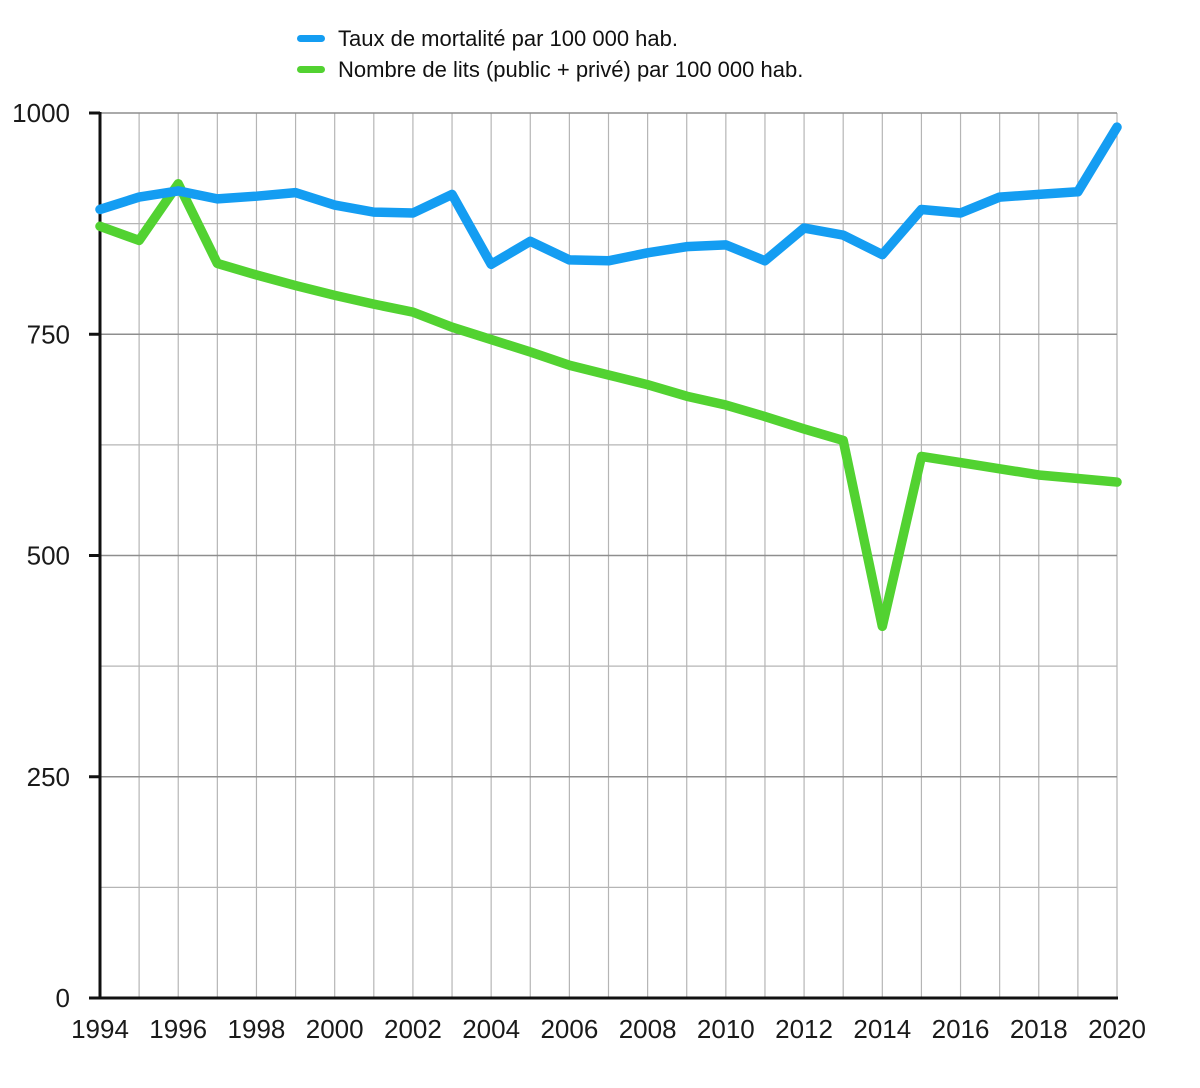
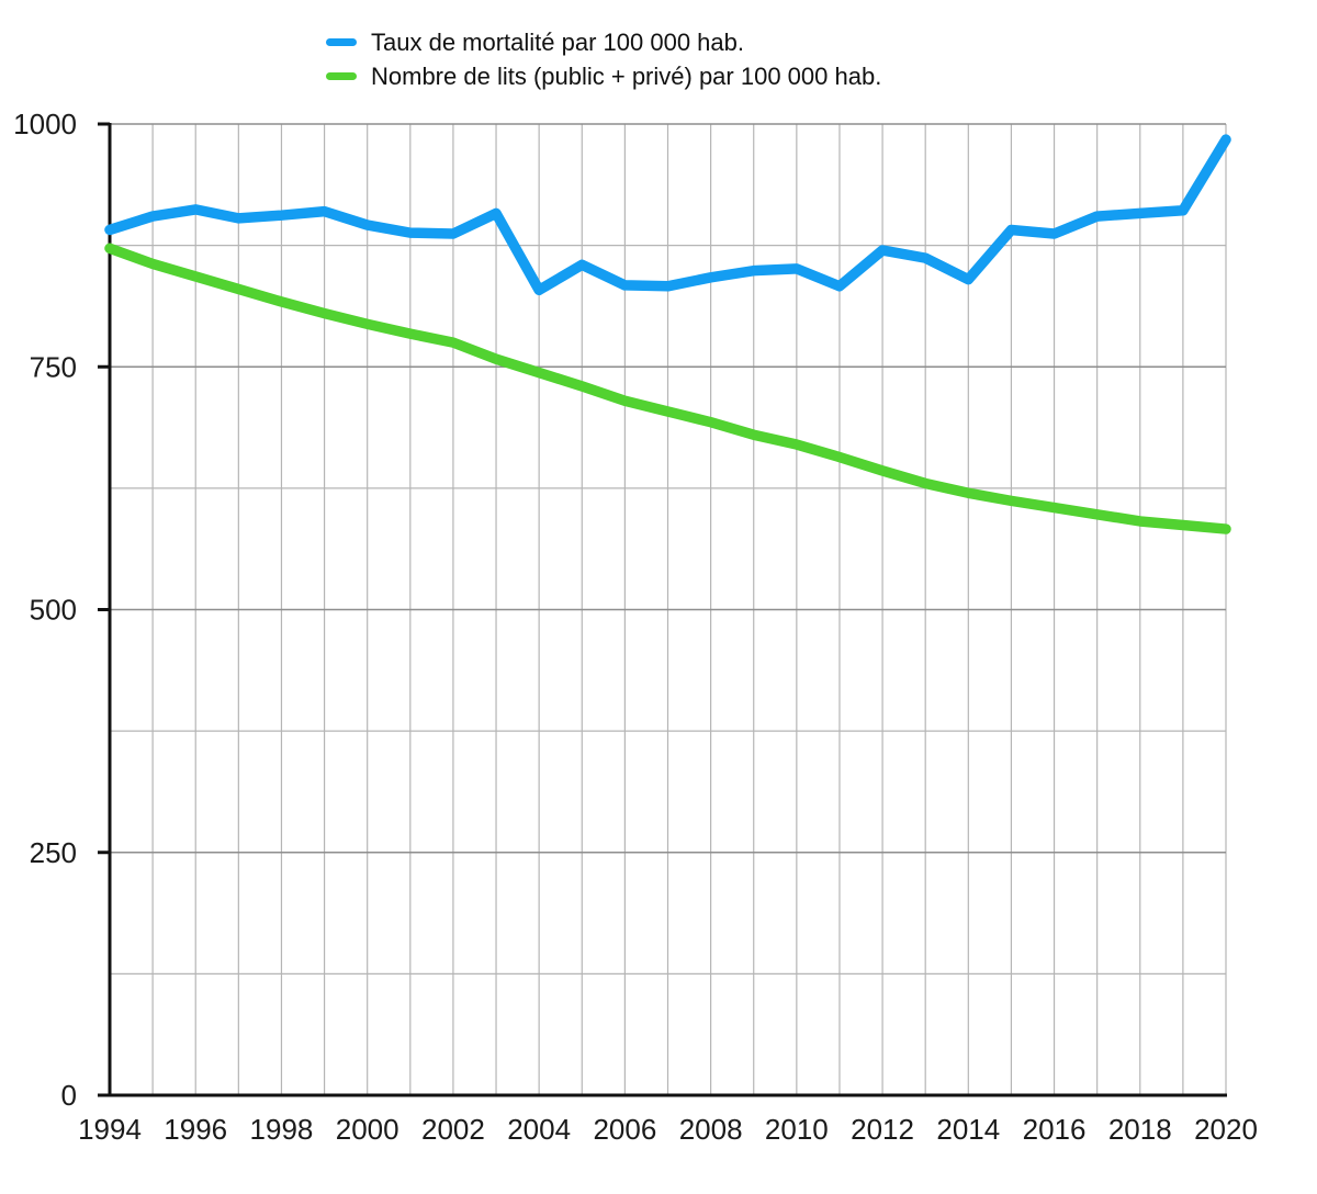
Nombre de lits (public + privé) par 100 000 hab./1996: 920 -> 840
Nombre de lits (public + privé) par 100 000 hab./2014: 420 -> 620
